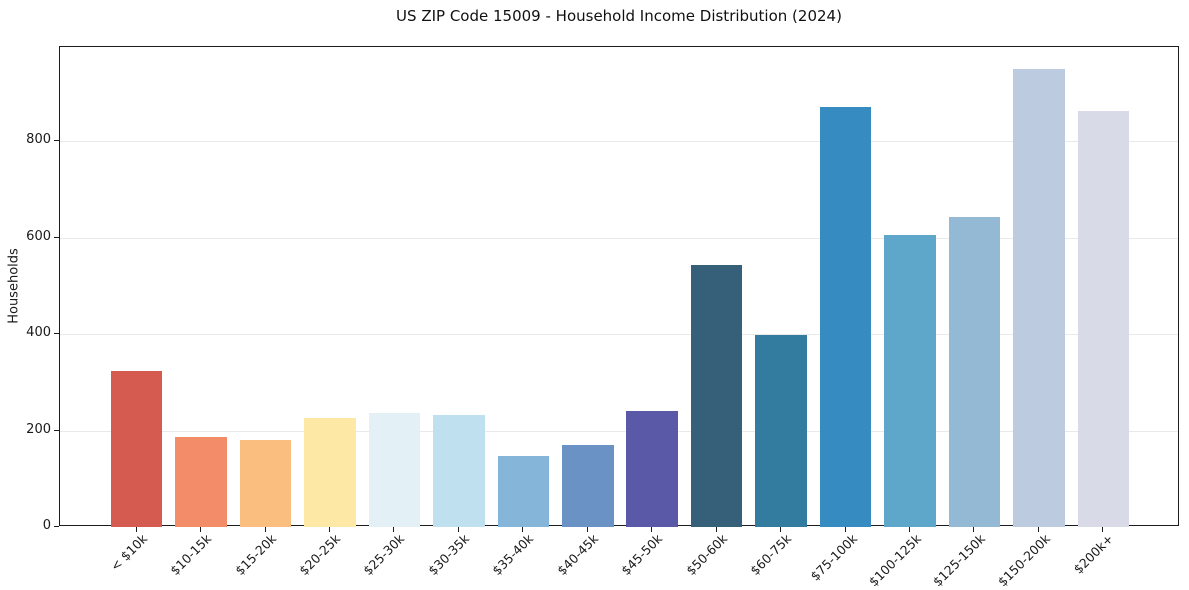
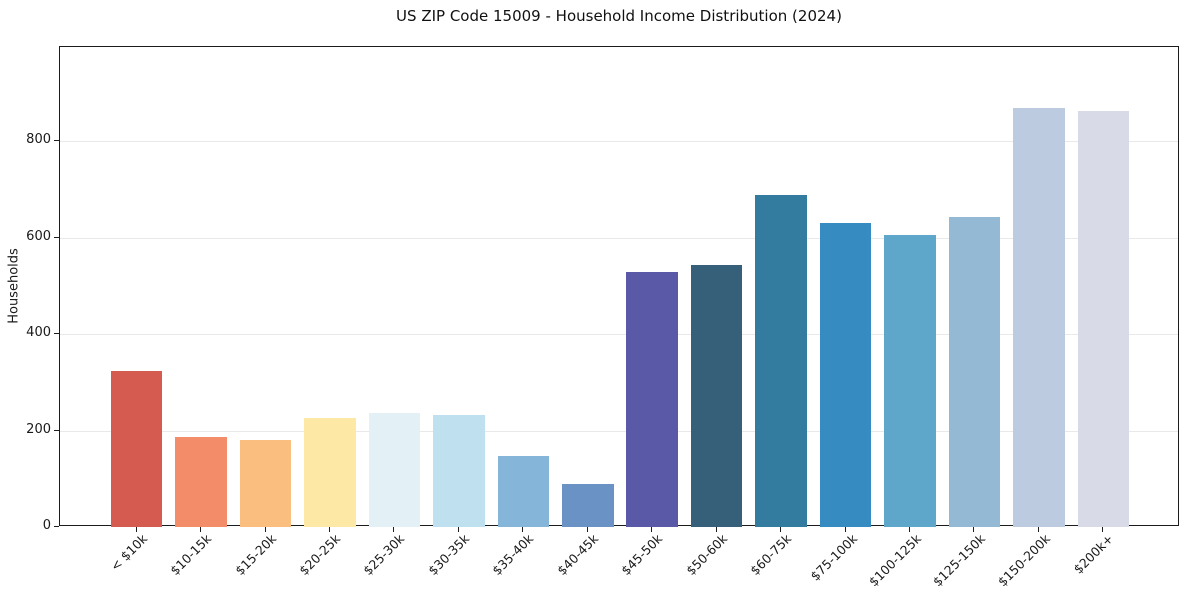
$40-45k: 170 -> 90
$45-50k: 240 -> 530
$60-75k: 400 -> 690
$75-100k: 870 -> 630
$150-200k: 950 -> 870
